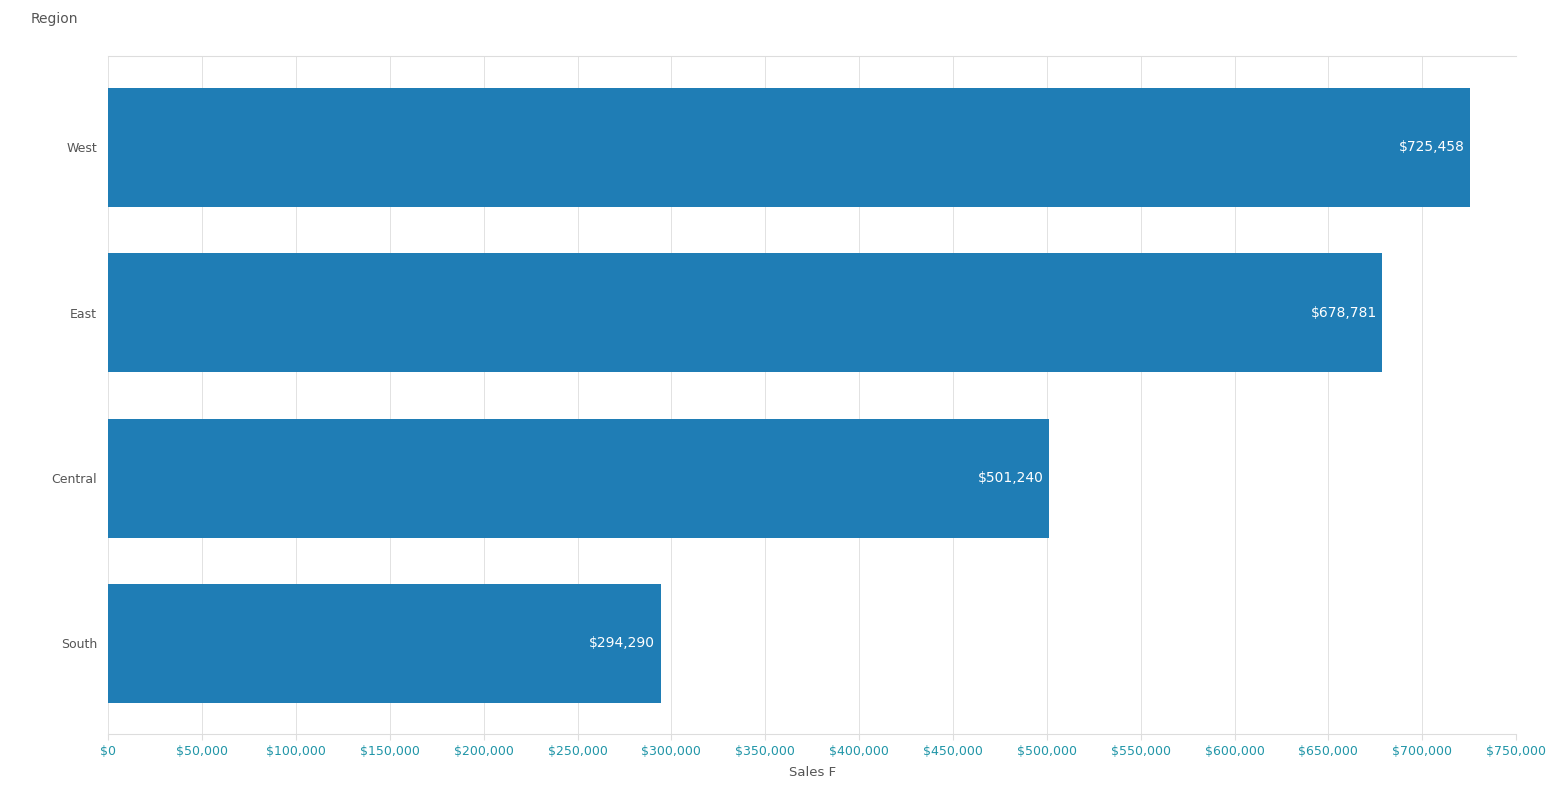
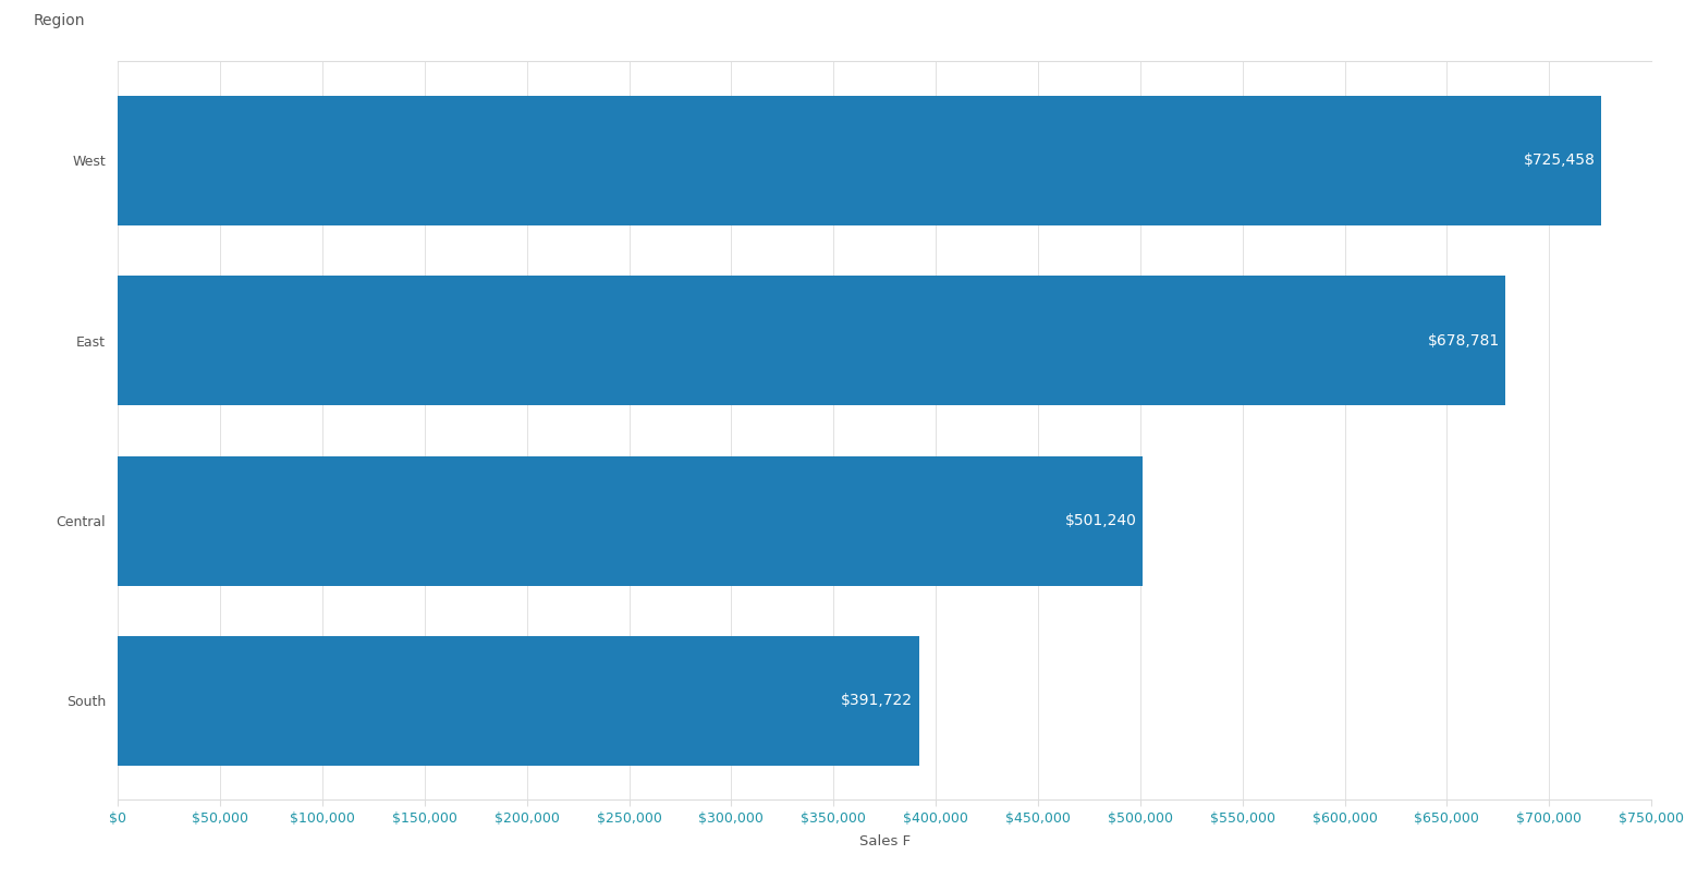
South: $294,290 -> $391,722
